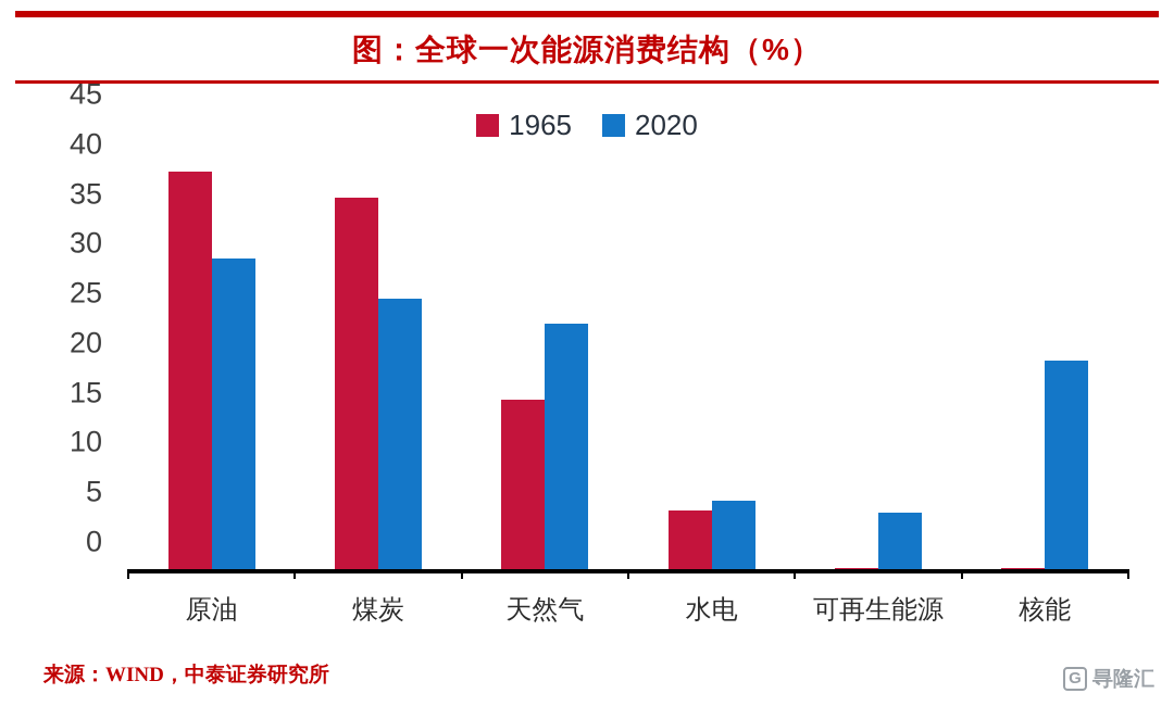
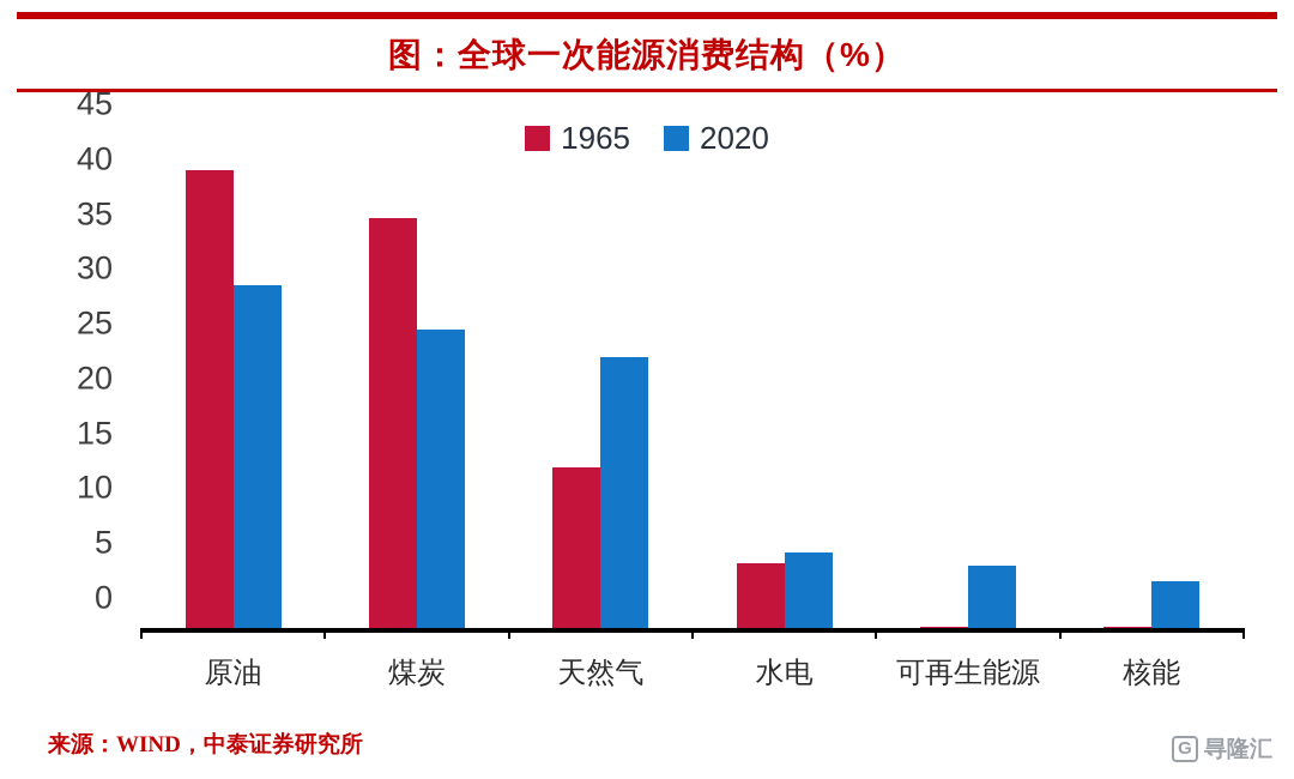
1965/原油: 40 -> 42
1965/天然气: 17 -> 15
2020/核能: 21 -> 4
